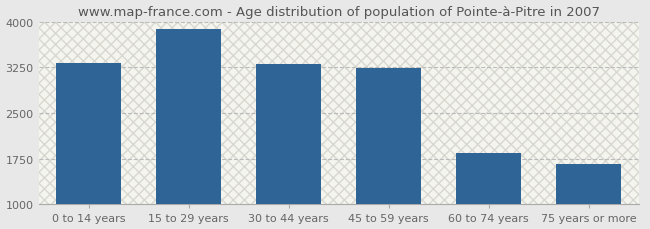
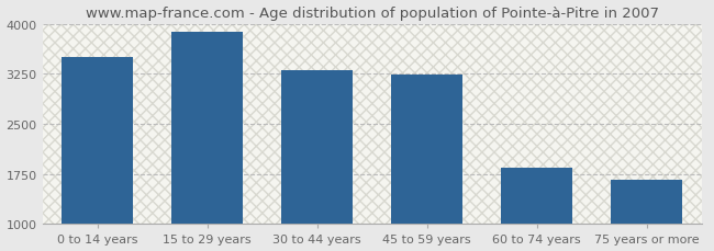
0 to 14 years: 3320 -> 3500
